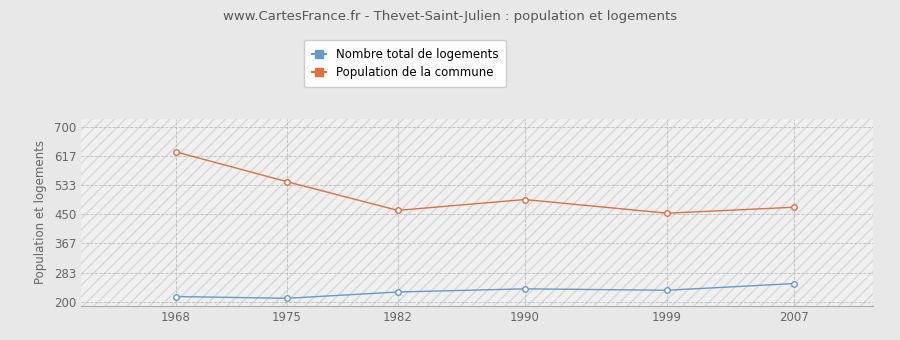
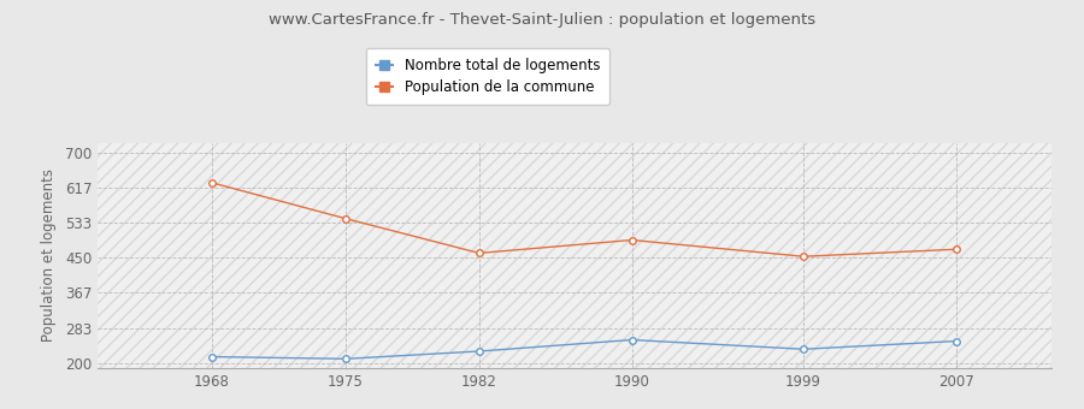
Nombre total de logements/1990: 237 -> 255
